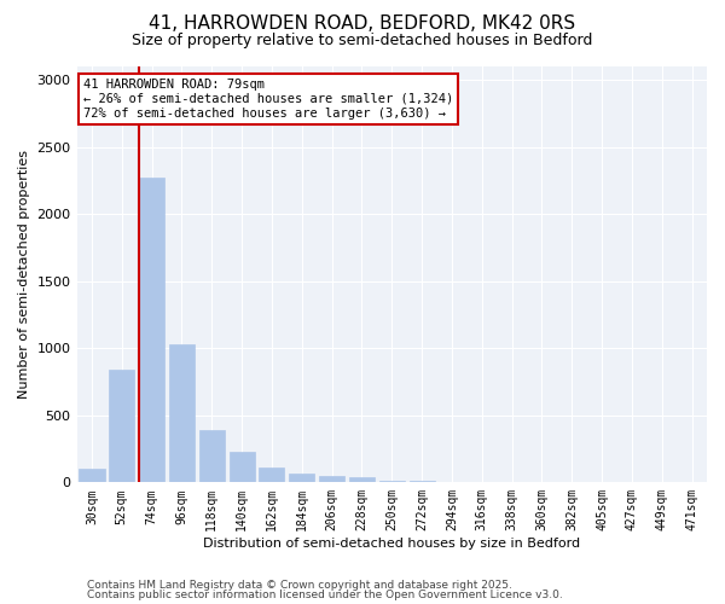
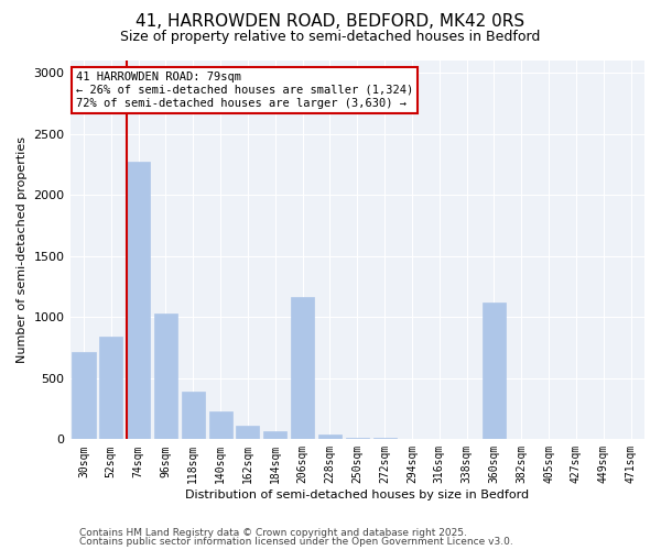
30sqm: 100 -> 710
206sqm: 50 -> 1160
360sqm: 0 -> 1120
